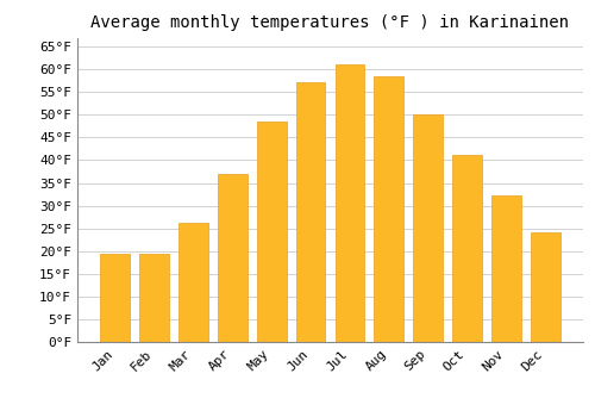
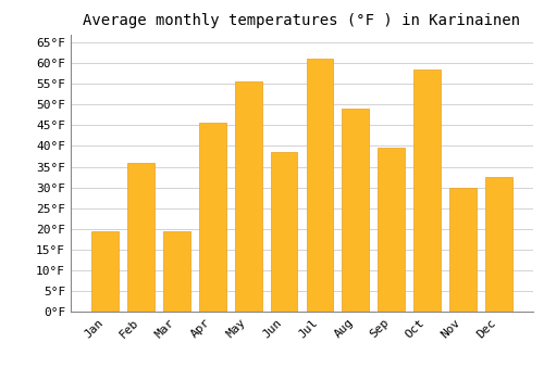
Feb: 19.4°F -> 36.0°F
Mar: 26.2°F -> 19.5°F
Apr: 37.0°F -> 45.5°F
May: 48.4°F -> 55.5°F
Jun: 57.2°F -> 38.5°F
Aug: 58.5°F -> 49.0°F
Sep: 50.0°F -> 39.5°F
Oct: 41.2°F -> 58.5°F
Nov: 32.2°F -> 30.0°F
Dec: 24.1°F -> 32.5°F
